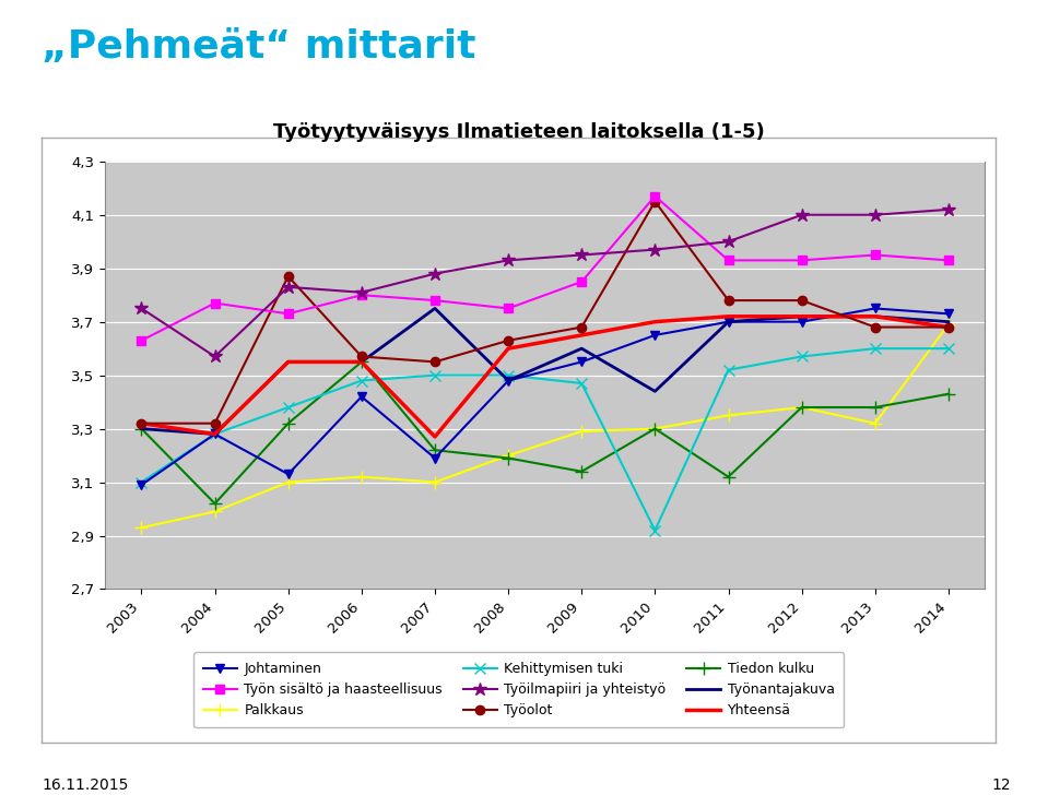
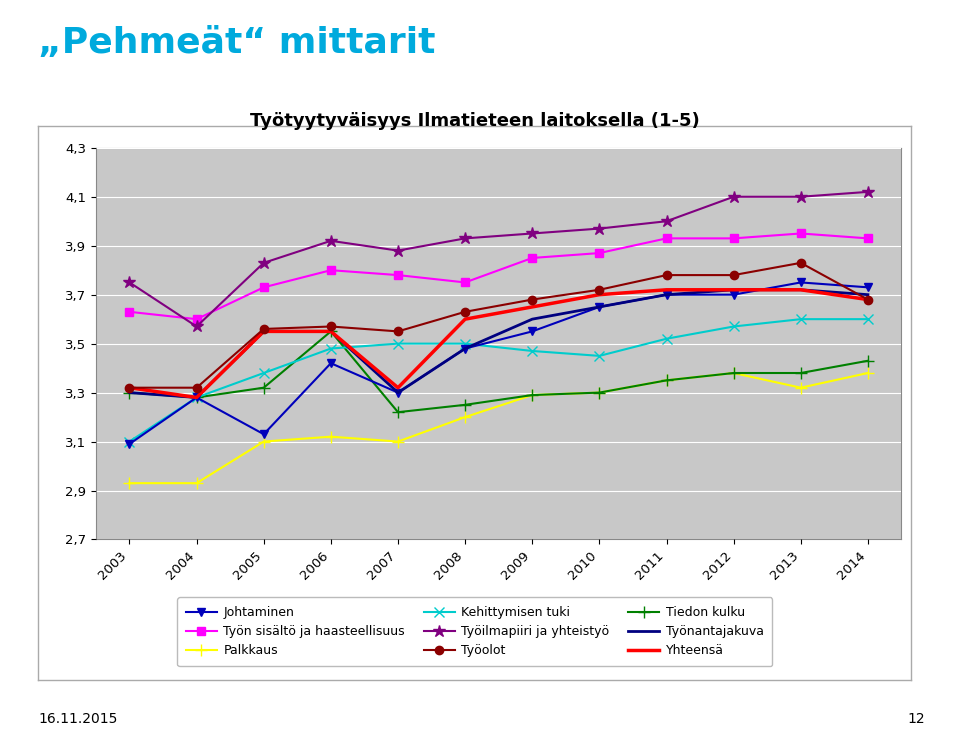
Työn sisältö ja haasteellisuus/2004: 3,77 -> 3,60
Palkkaus/2004: 2,99 -> 2,93
Tiedon kulku/2004: 3,02 -> 3,28
Työolot/2005: 3,87 -> 3,56
Työilmapiiri ja yhteistyö/2006: 3,81 -> 3,92
Johtaminen/2007: 3,19 -> 3,30
Työnantajakuva/2007: 3,75 -> 3,30
Yhteensä/2007: 3,27 -> 3,32
Tiedon kulku/2008: 3,19 -> 3,25
Tiedon kulku/2009: 3,14 -> 3,29
Työn sisältö ja haasteellisuus/2010: 4,17 -> 3,87
Kehittymisen tuki/2010: 2,92 -> 3,45
Työolot/2010: 4,15 -> 3,72
Työnantajakuva/2010: 3,44 -> 3,65
Tiedon kulku/2011: 3,12 -> 3,35
Työolot/2013: 3,68 -> 3,83
Palkkaus/2014: 3,69 -> 3,38
